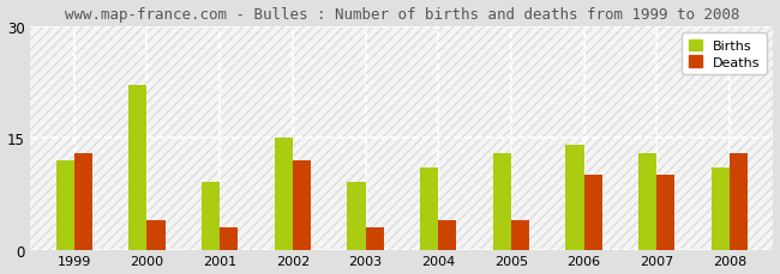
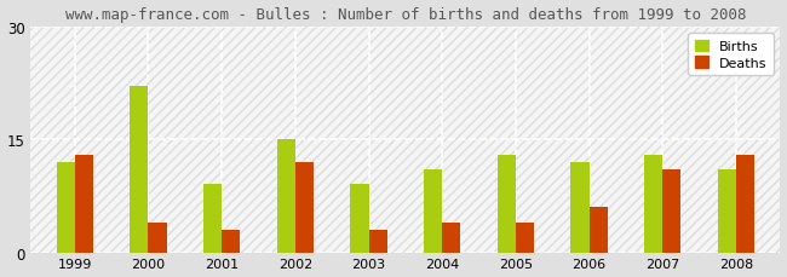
Births/2006: 14 -> 12
Deaths/2006: 10 -> 6
Deaths/2007: 10 -> 11
